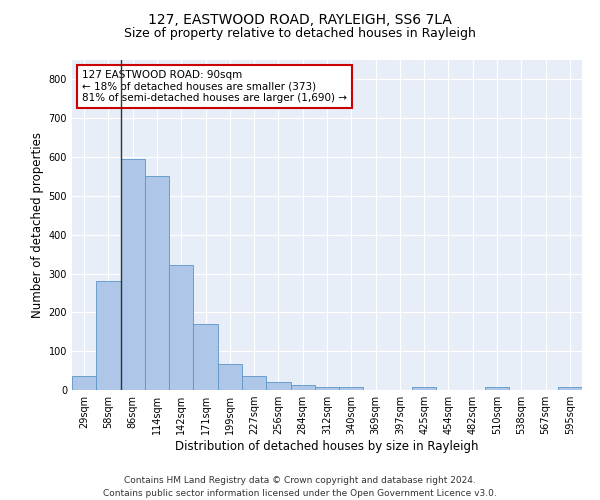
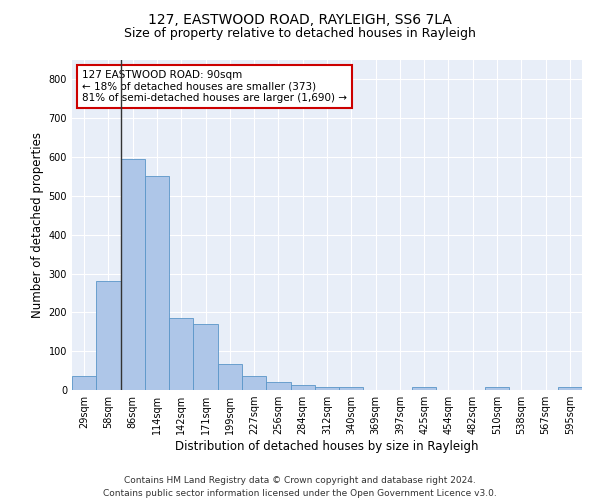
142sqm: 323 -> 185
